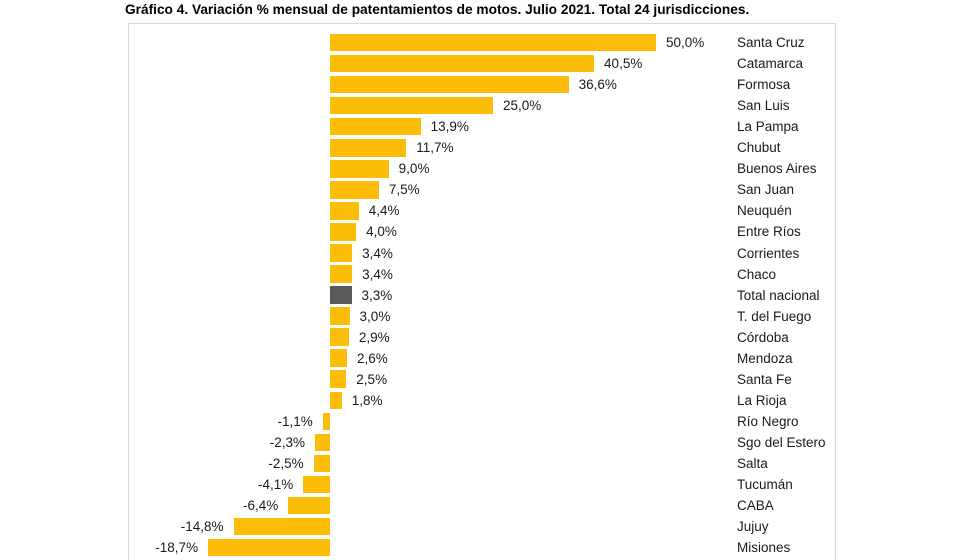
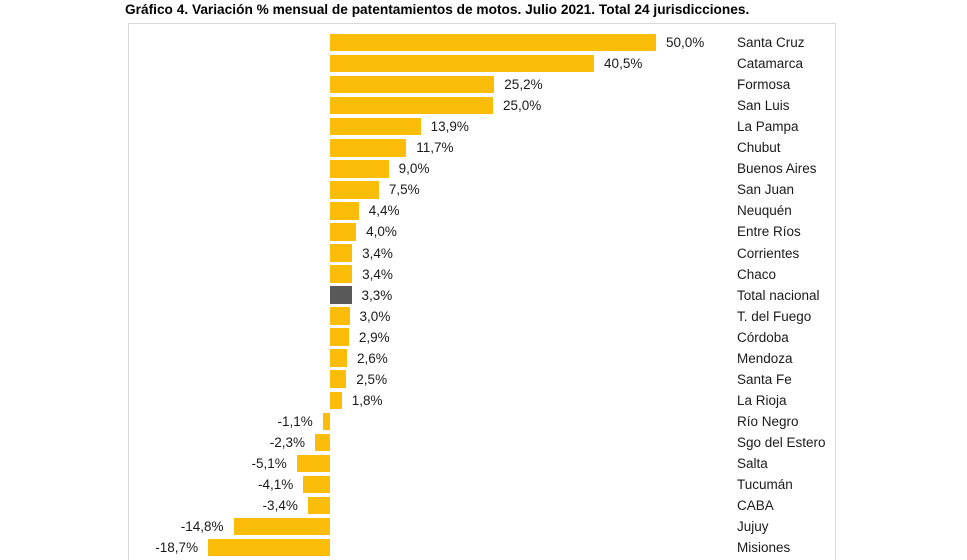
Formosa: 36,6% -> 25,2%
Salta: -2,5% -> -5,1%
CABA: -6,4% -> -3,4%
